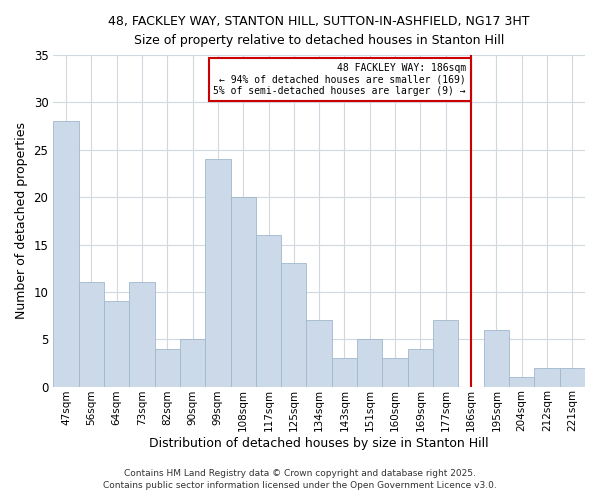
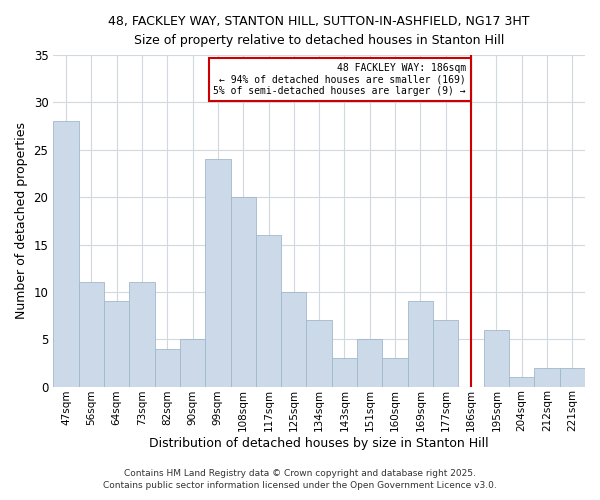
125sqm: 13 -> 10
169sqm: 4 -> 9
